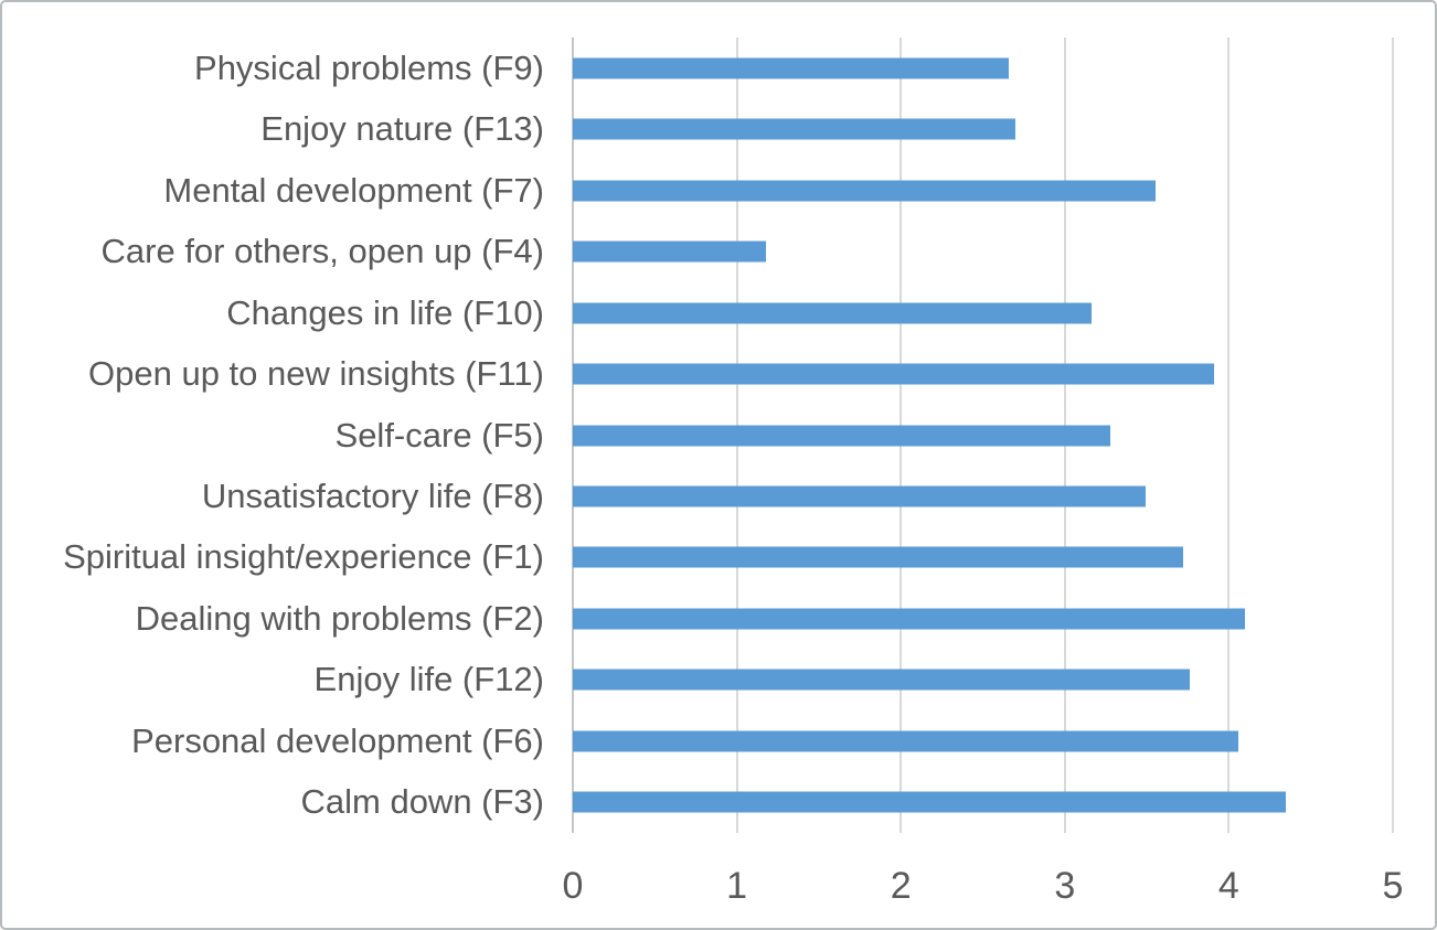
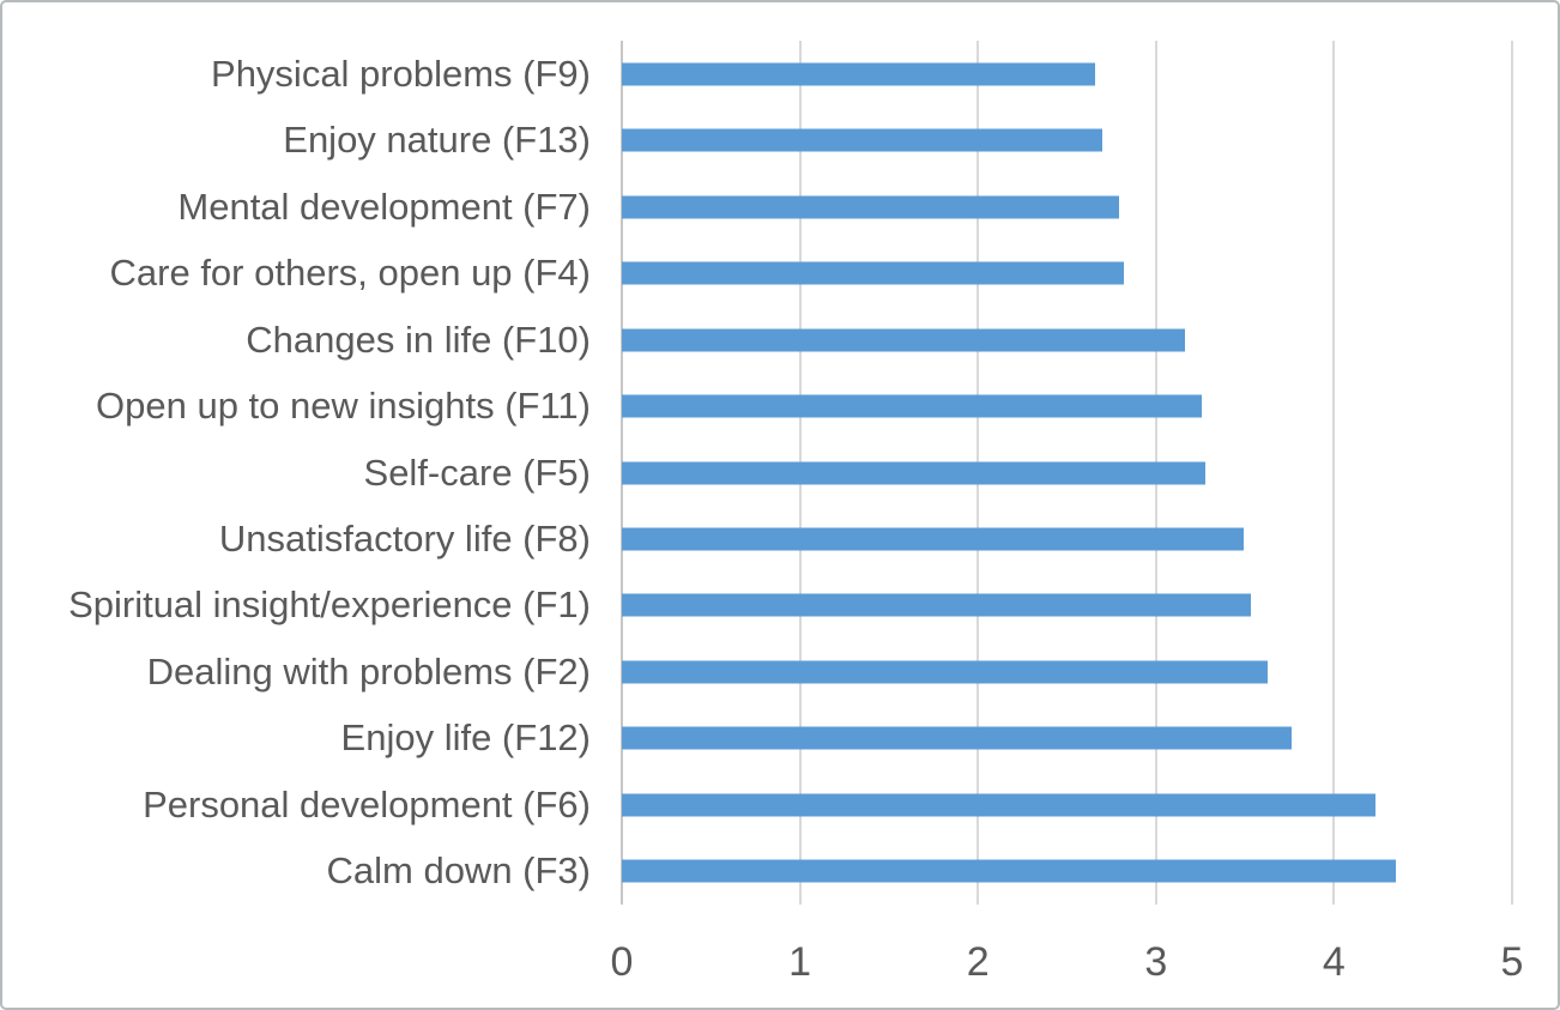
Mental development (F7): 3.55 -> 2.79
Care for others, open up (F4): 1.18 -> 2.82
Open up to new insights (F11): 3.91 -> 3.26
Spiritual insight/experience (F1): 3.72 -> 3.53
Dealing with problems (F2): 4.10 -> 3.63
Personal development (F6): 4.06 -> 4.23
